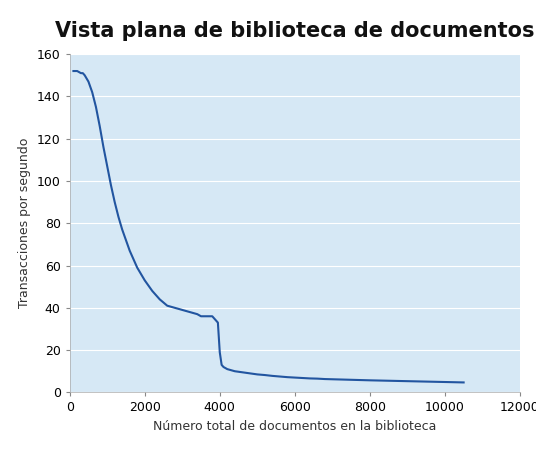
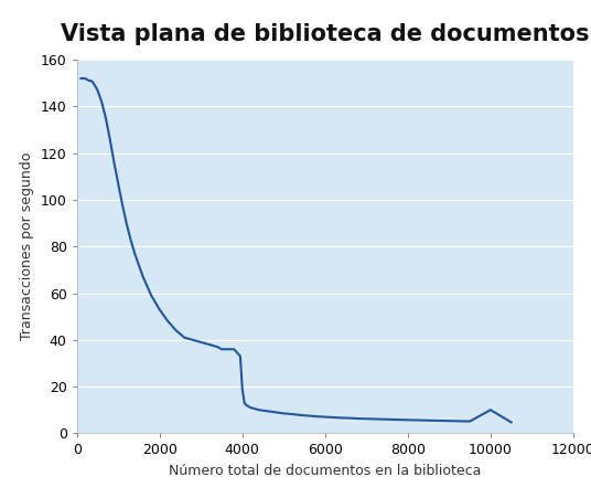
10000: 4.9 -> 10.0
